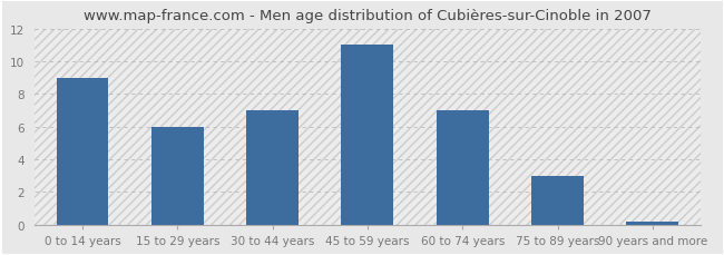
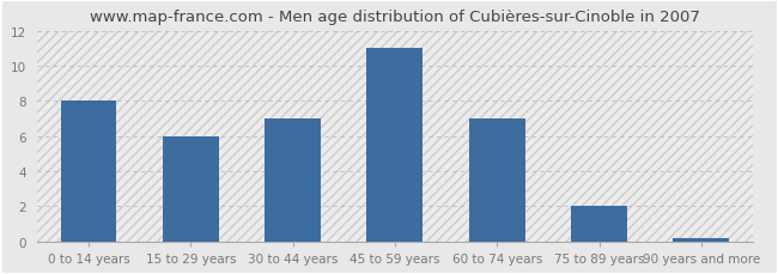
0 to 14 years: 9.0 -> 8.0
75 to 89 years: 3.0 -> 2.0
